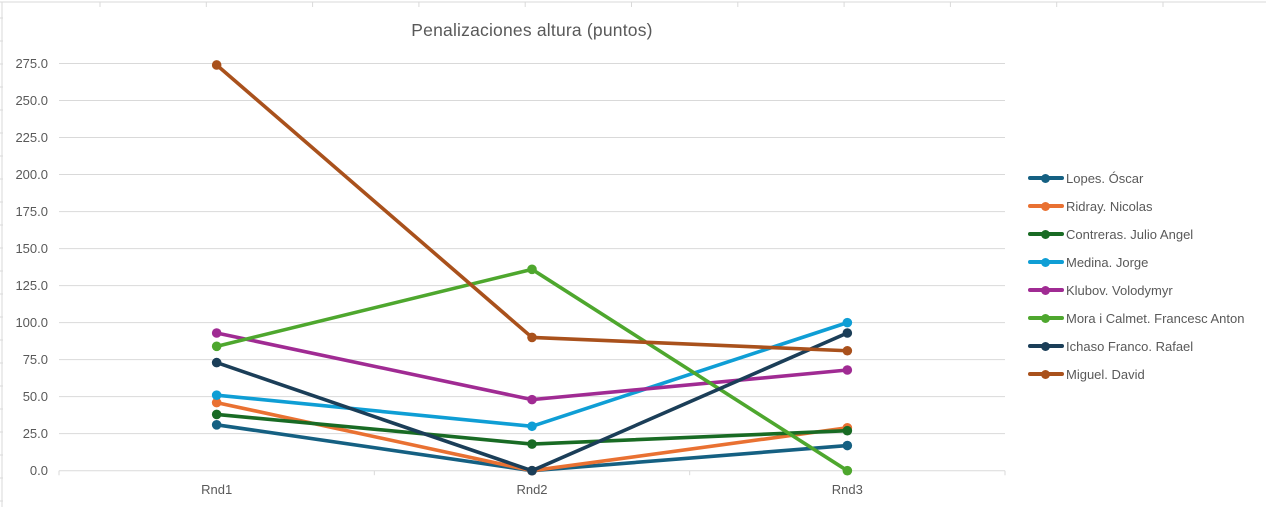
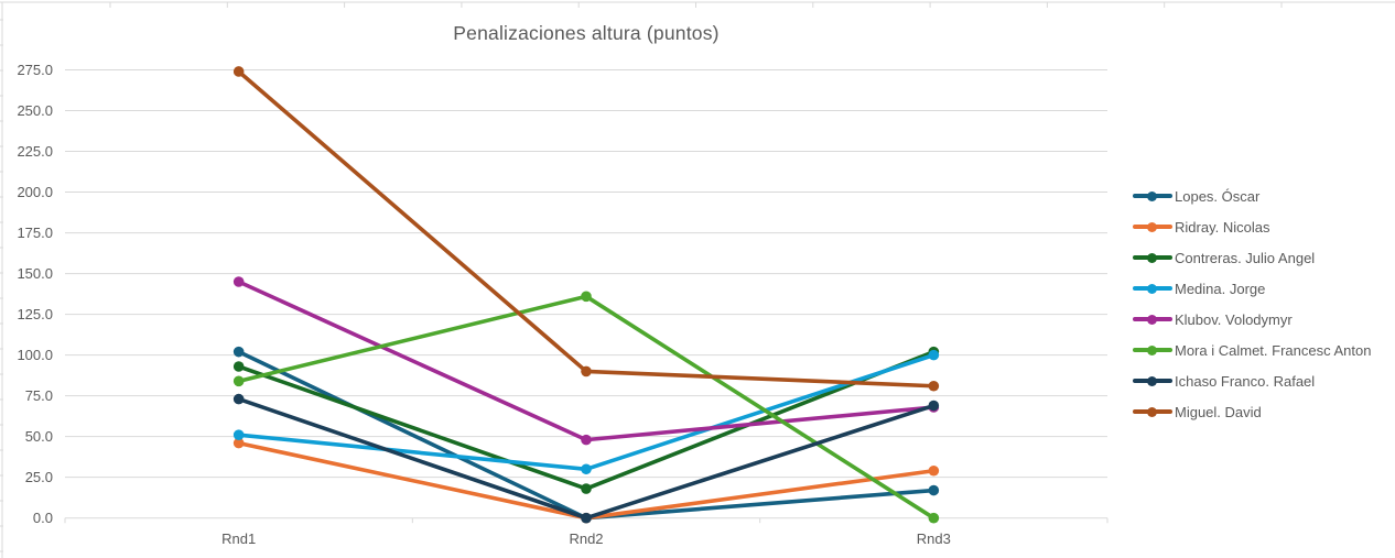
Lopes. Óscar/Rnd1: 31 -> 102
Contreras. Julio Angel/Rnd1: 38 -> 93
Klubov. Volodymyr/Rnd1: 93 -> 145
Contreras. Julio Angel/Rnd3: 27 -> 102
Ichaso Franco. Rafael/Rnd3: 93 -> 69
